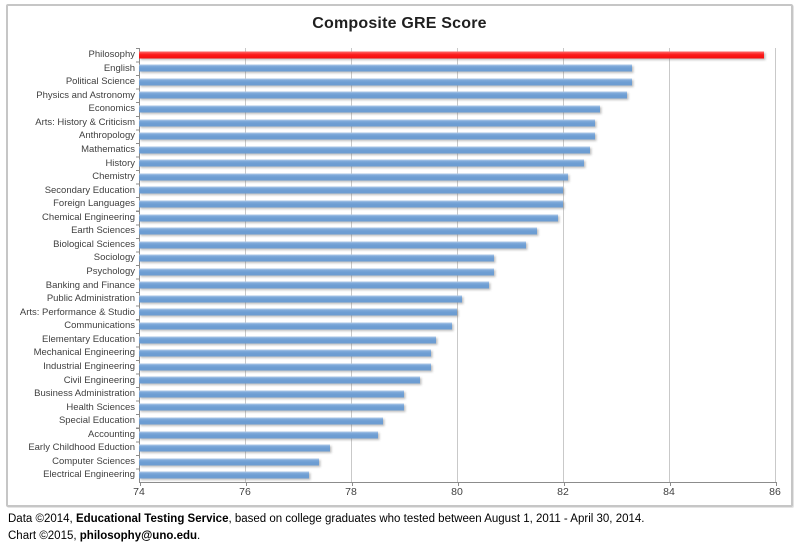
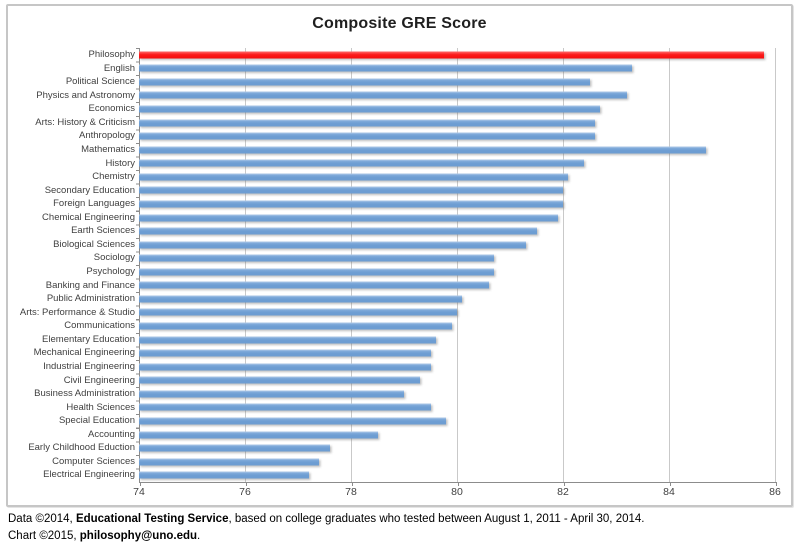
Political Science: 83.3 -> 82.5
Mathematics: 82.5 -> 84.7
Health Sciences: 79.0 -> 79.5
Special Education: 78.6 -> 79.8
